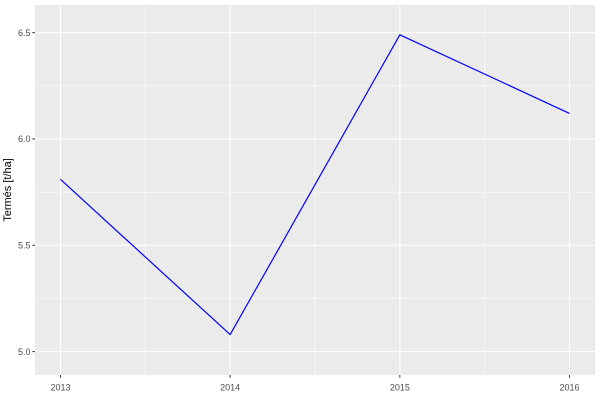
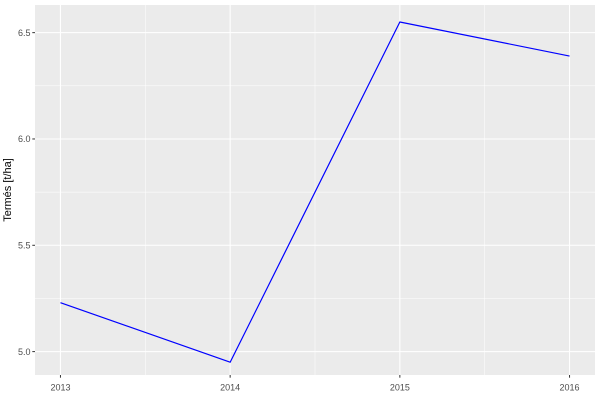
2013: 5.81 -> 5.23
2014: 5.08 -> 4.95
2015: 6.49 -> 6.55
2016: 6.12 -> 6.39
